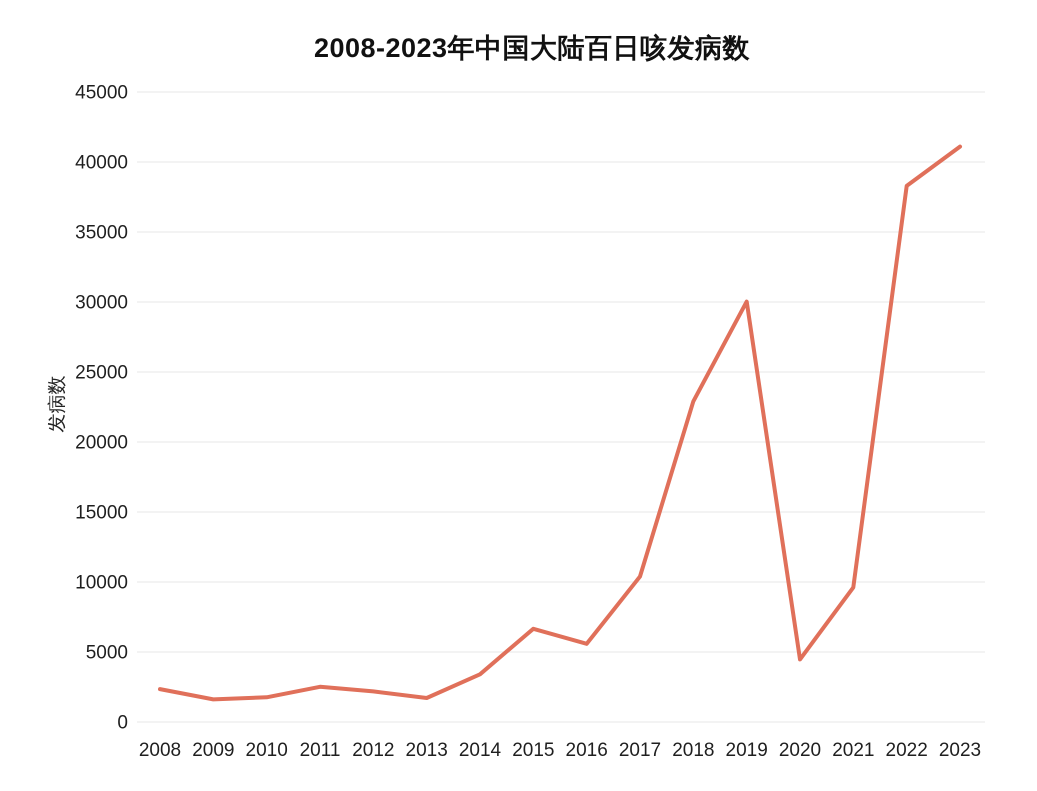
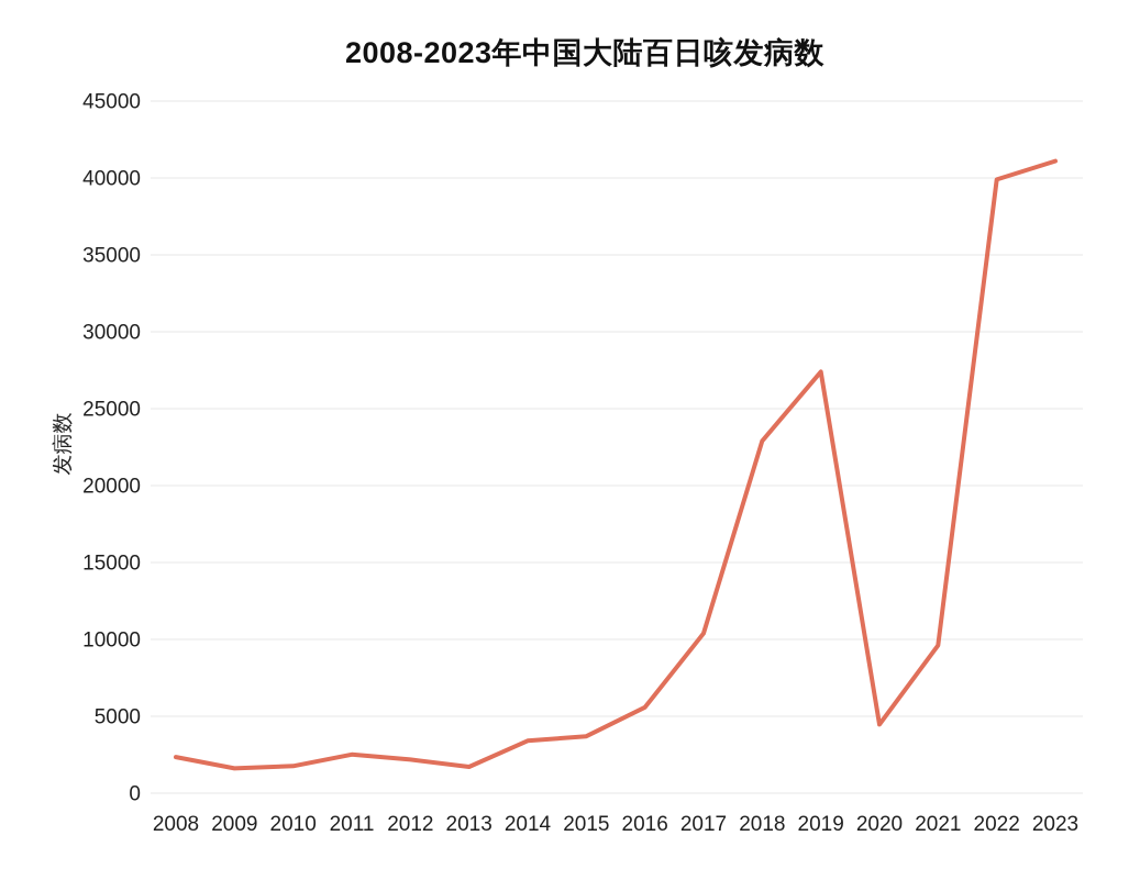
2015: 6700 -> 3700
2019: 30000 -> 27400
2022: 38300 -> 39900
